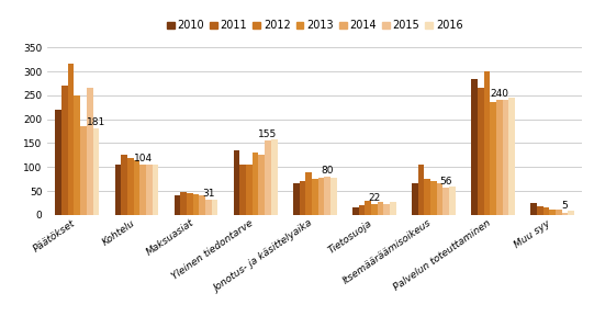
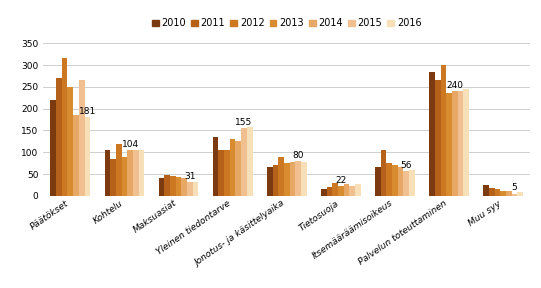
2011/Kohtelu: 125 -> 85
2013/Kohtelu: 115 -> 90
